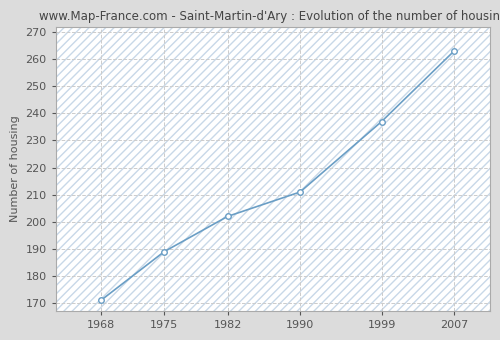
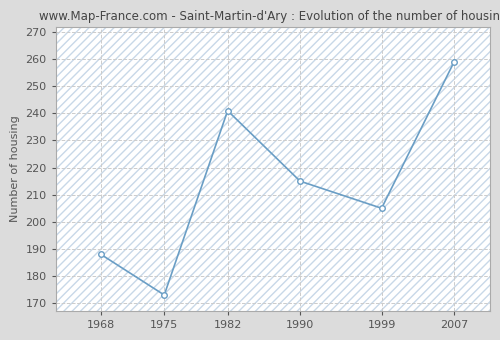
1968: 171 -> 188
1975: 189 -> 173
1982: 202 -> 241
1990: 211 -> 215
1999: 237 -> 205
2007: 263 -> 259
